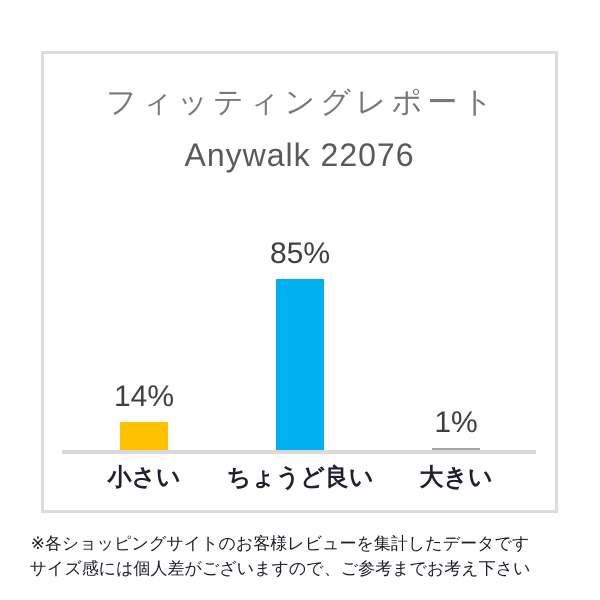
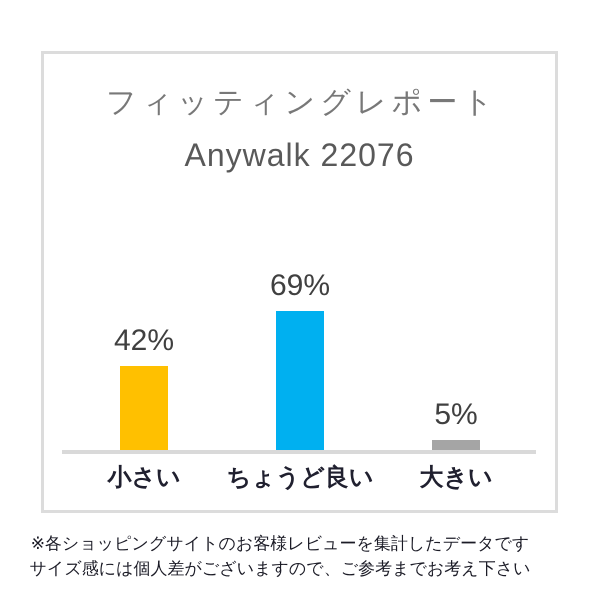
小さい: 14% -> 42%
ちょうど良い: 85% -> 69%
大きい: 1% -> 5%
